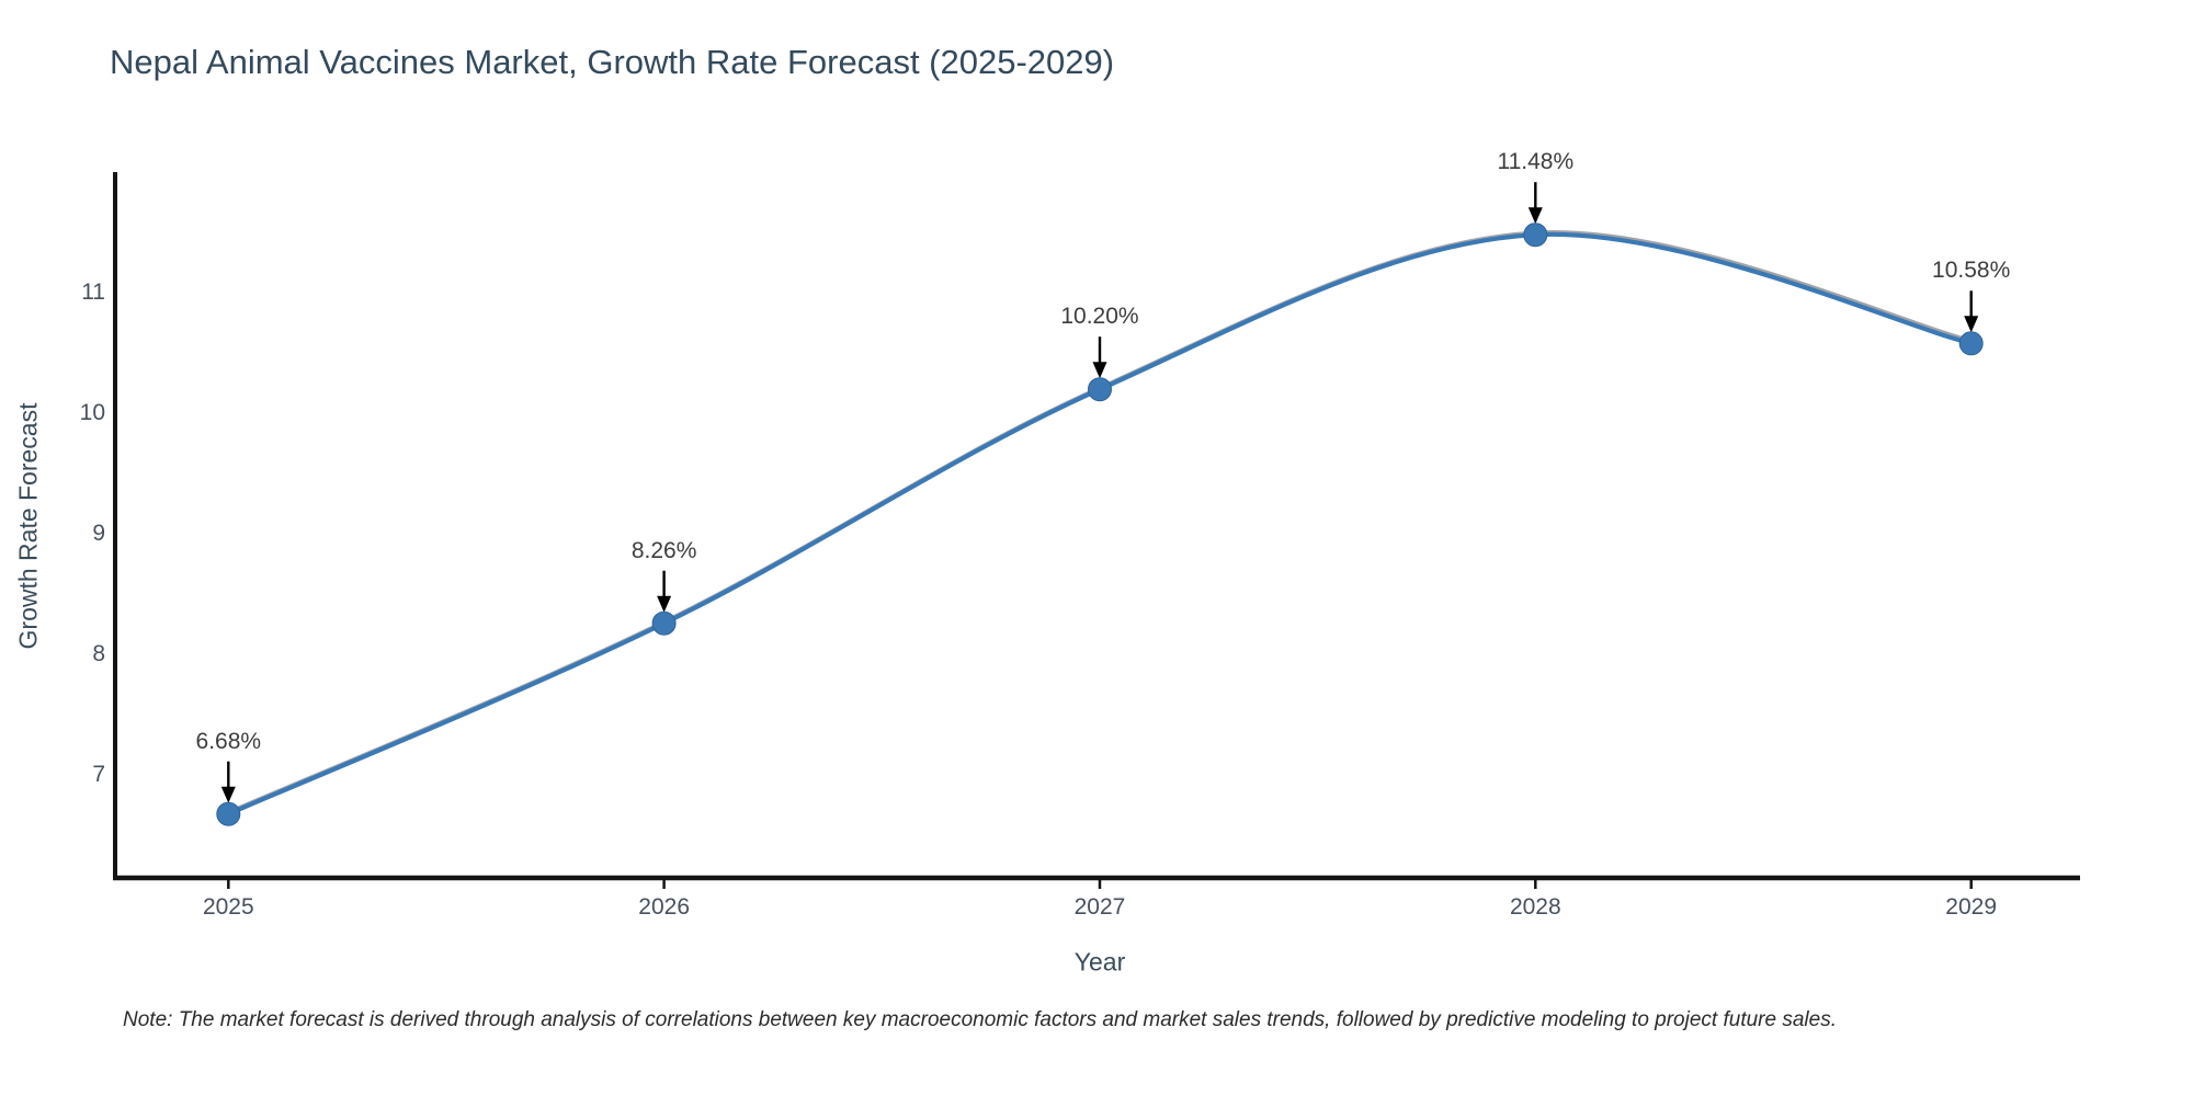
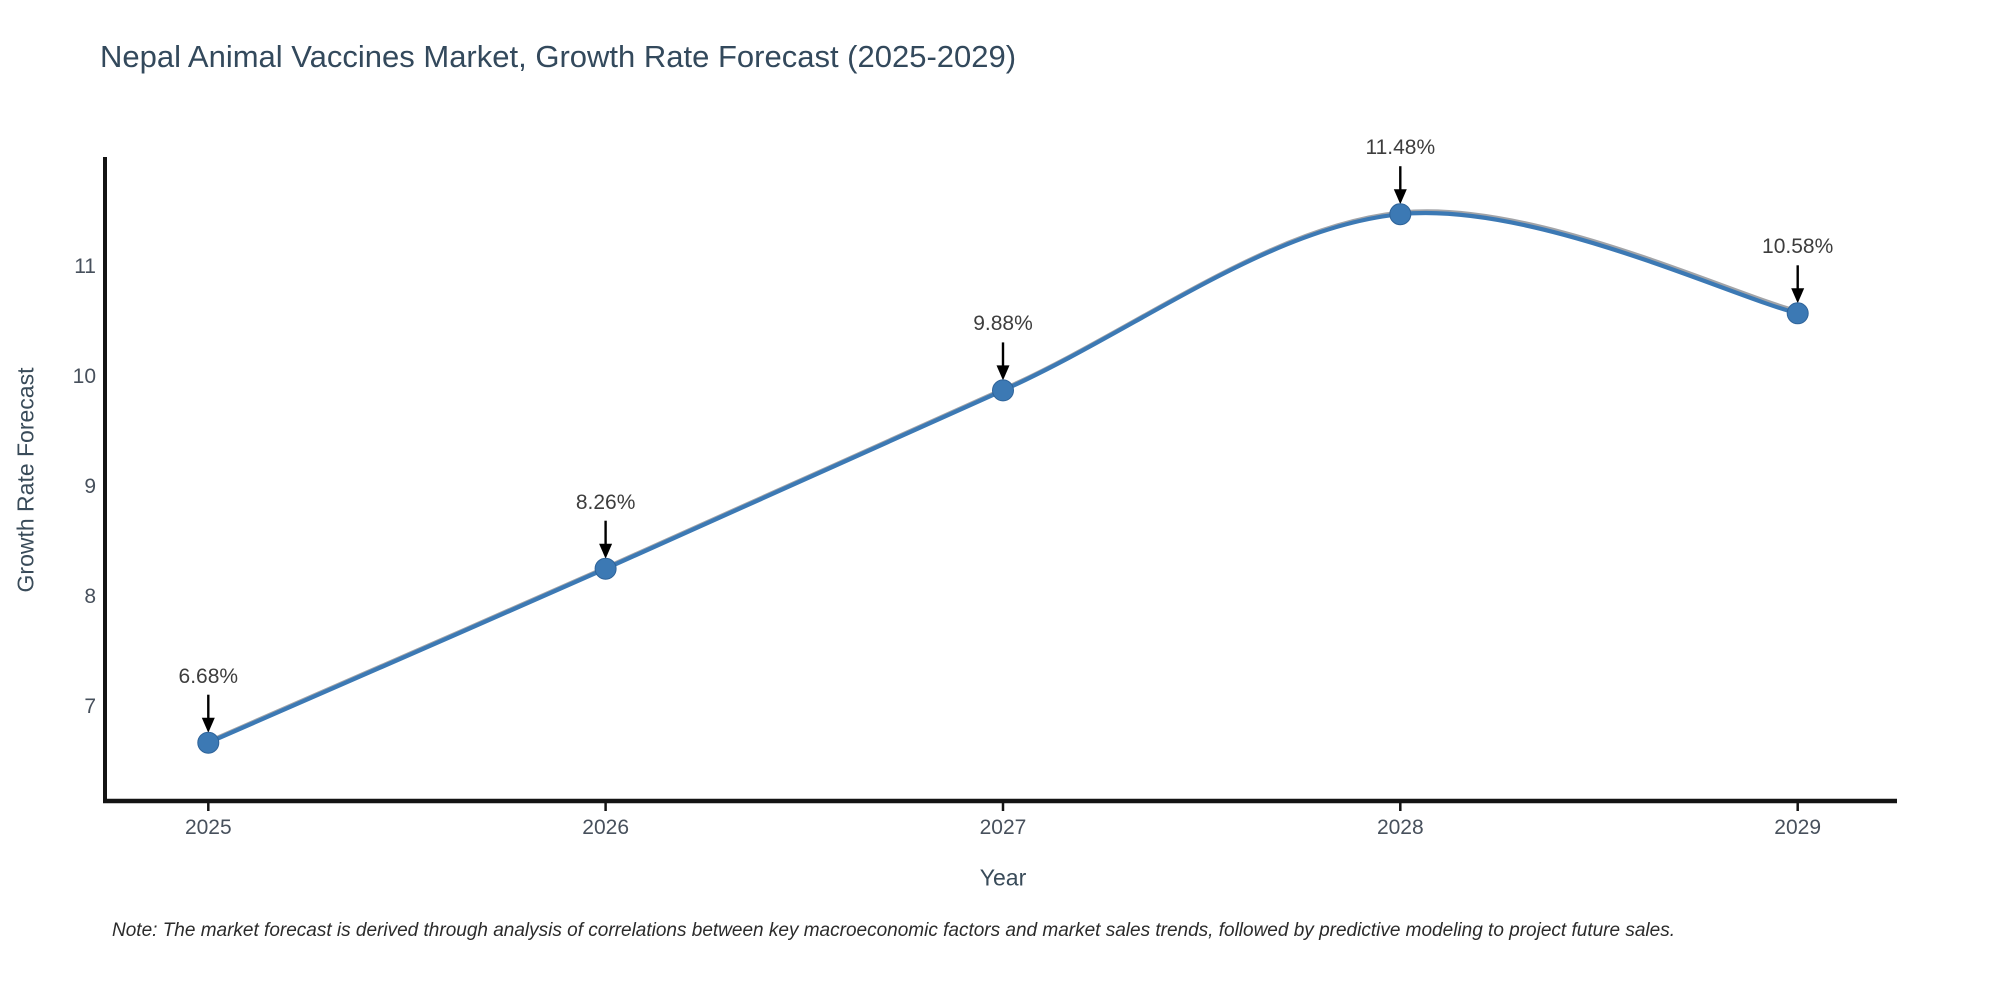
2027: 10.20% -> 9.88%
